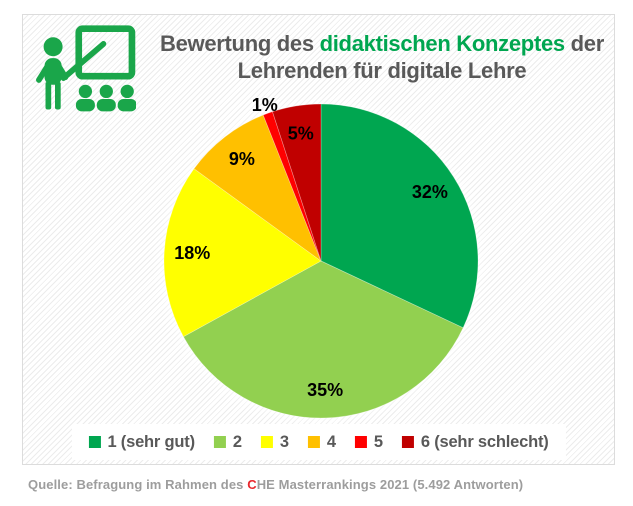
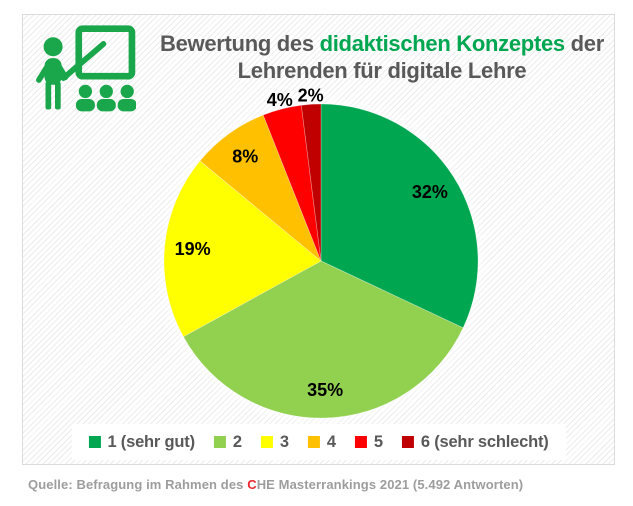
3: 18% -> 19%
4: 9% -> 8%
5: 1% -> 4%
6 (sehr schlecht): 5% -> 2%
